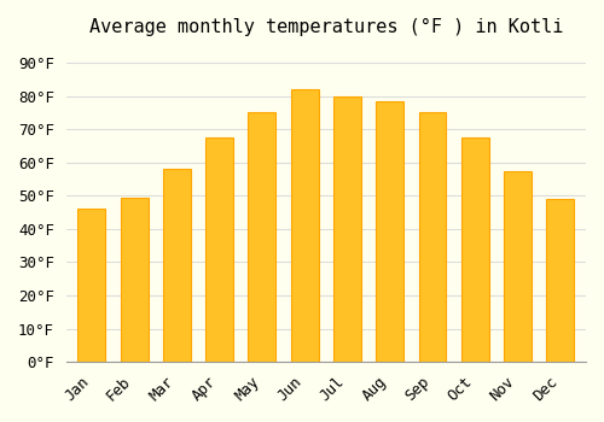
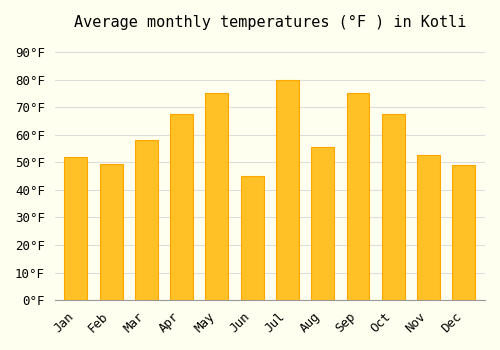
Jan: 46.0°F -> 52.0°F
Jun: 82.0°F -> 45.0°F
Aug: 78.5°F -> 55.5°F
Nov: 57.5°F -> 52.5°F
